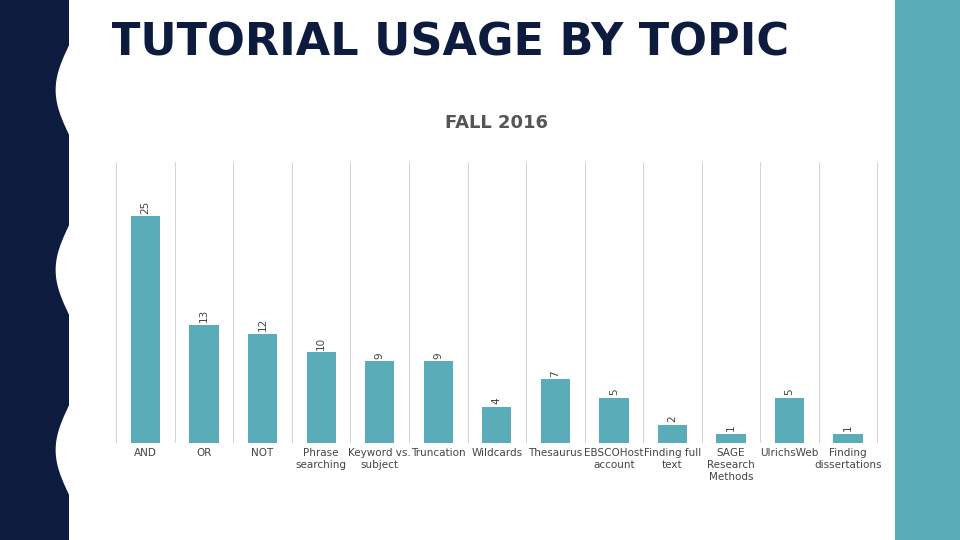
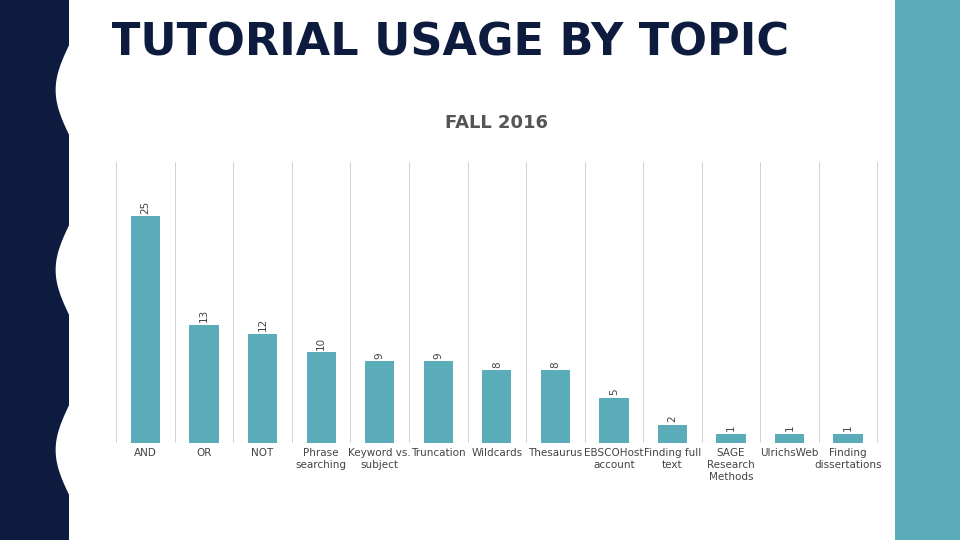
Wildcards: 4 -> 8
Thesaurus: 7 -> 8
UlrichsWeb: 5 -> 1
